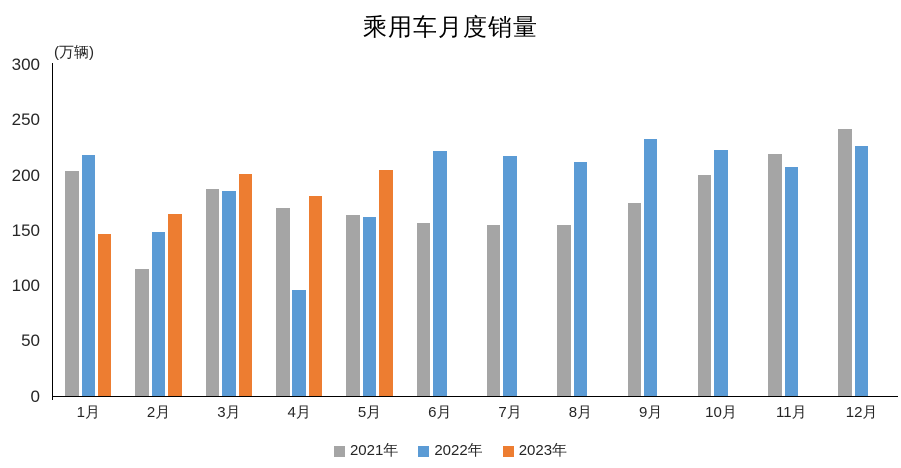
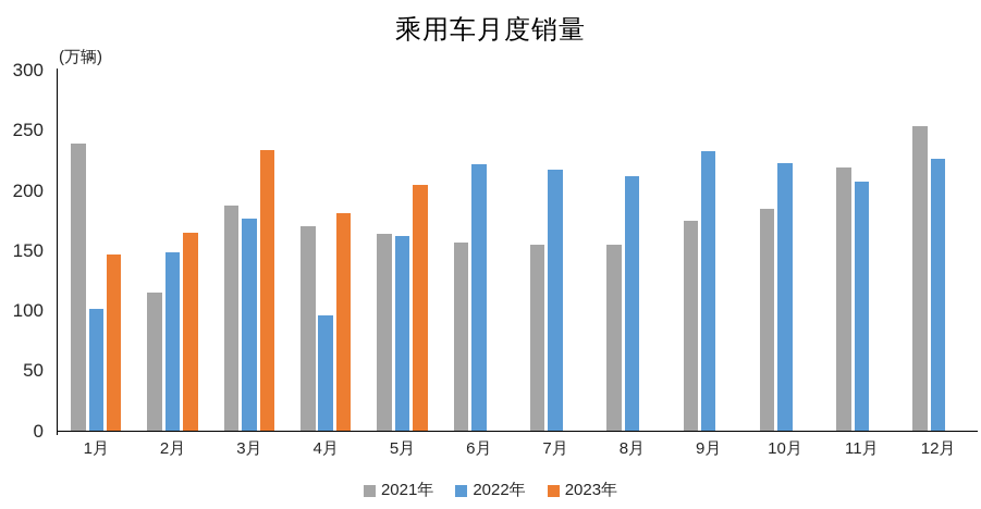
2021年/1月: 204 -> 239
2022年/1月: 219 -> 102
2022年/3月: 186 -> 177
2023年/3月: 202 -> 234
2021年/10月: 201 -> 185
2021年/12月: 242 -> 254
